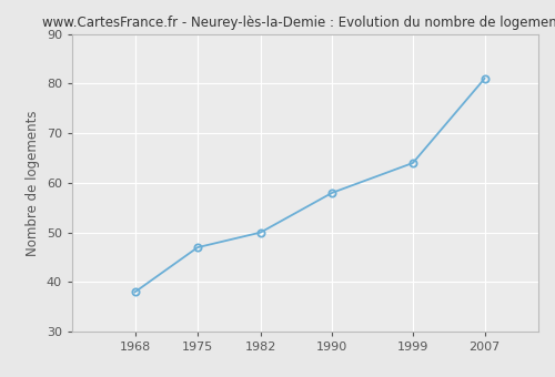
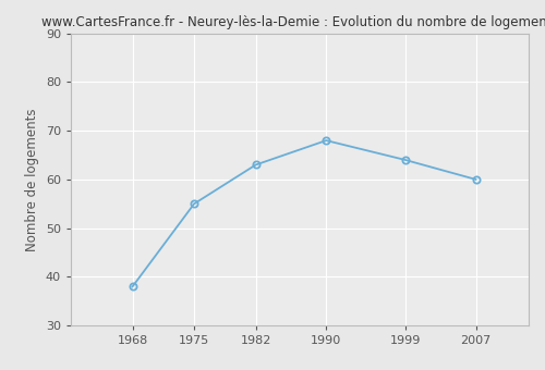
1975: 47 -> 55
1982: 50 -> 63
1990: 58 -> 68
2007: 81 -> 60
